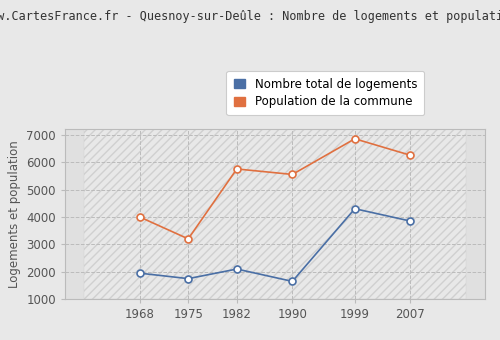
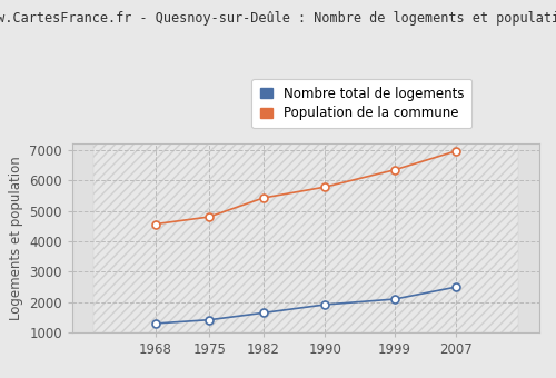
Nombre total de logements/1968: 1950 -> 1300
Population de la commune/1968: 4000 -> 4560
Nombre total de logements/1975: 1750 -> 1420
Population de la commune/1975: 3200 -> 4800
Nombre total de logements/1982: 2100 -> 1650
Population de la commune/1982: 5750 -> 5420
Nombre total de logements/1990: 1650 -> 1920
Population de la commune/1990: 5550 -> 5780
Nombre total de logements/1999: 4300 -> 2100
Population de la commune/1999: 6850 -> 6340
Nombre total de logements/2007: 3850 -> 2500
Population de la commune/2007: 6250 -> 6960
